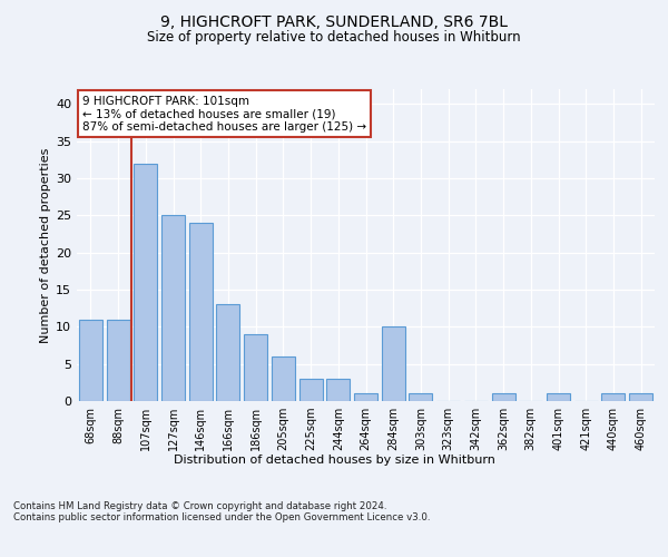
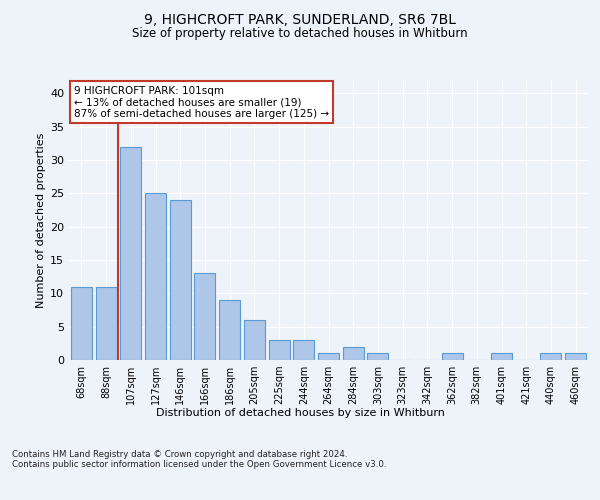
284sqm: 10 -> 2
